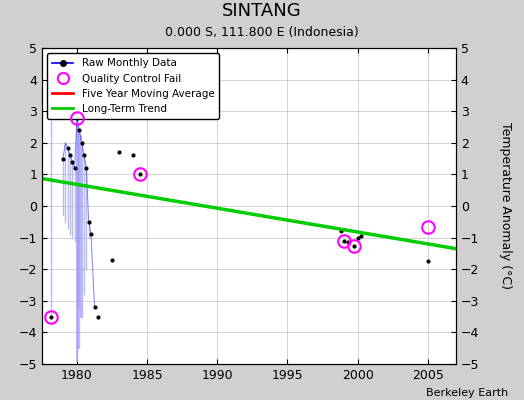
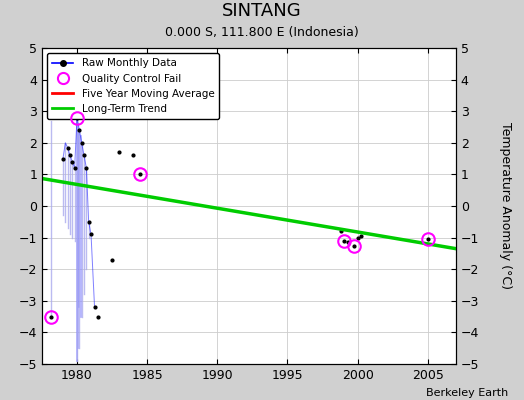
Raw Monthly Data/2005: -1.75 -> -1.05
Quality Control Fail/2005: -0.65 -> -1.05
